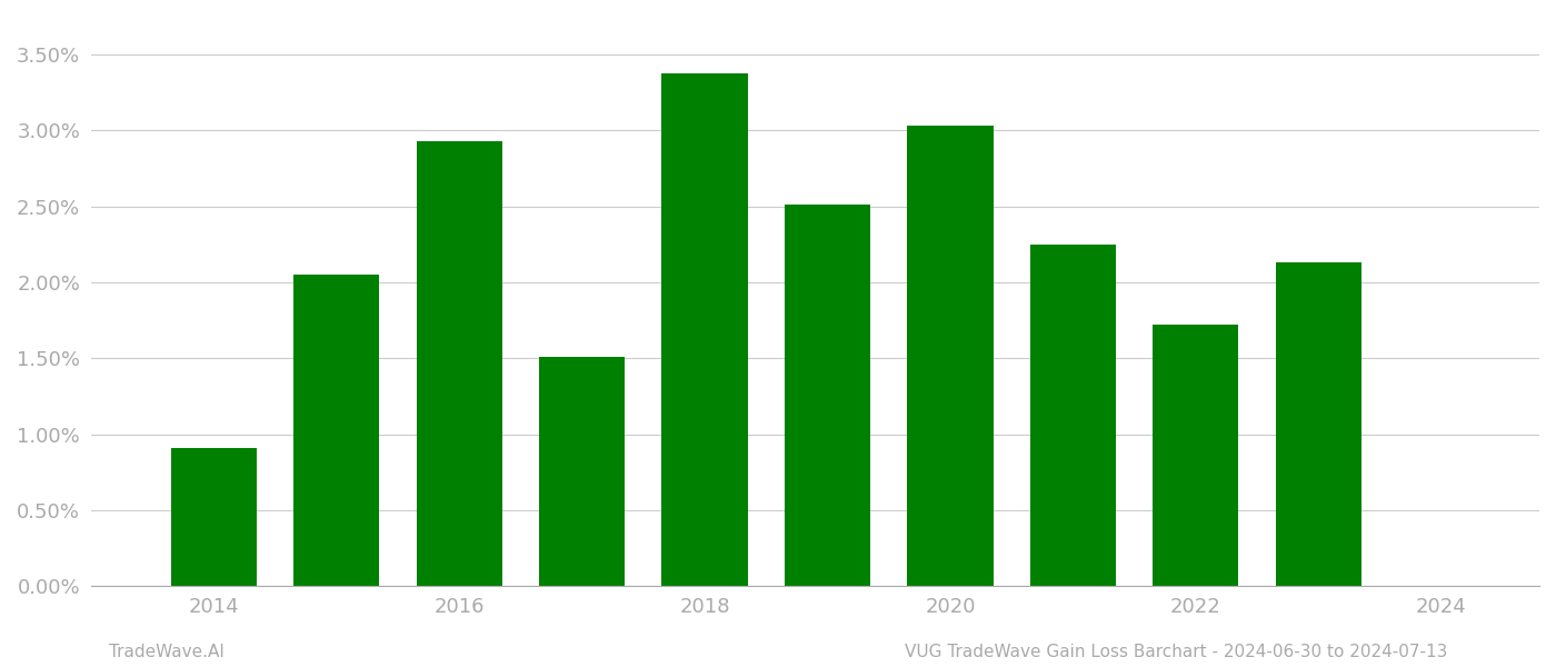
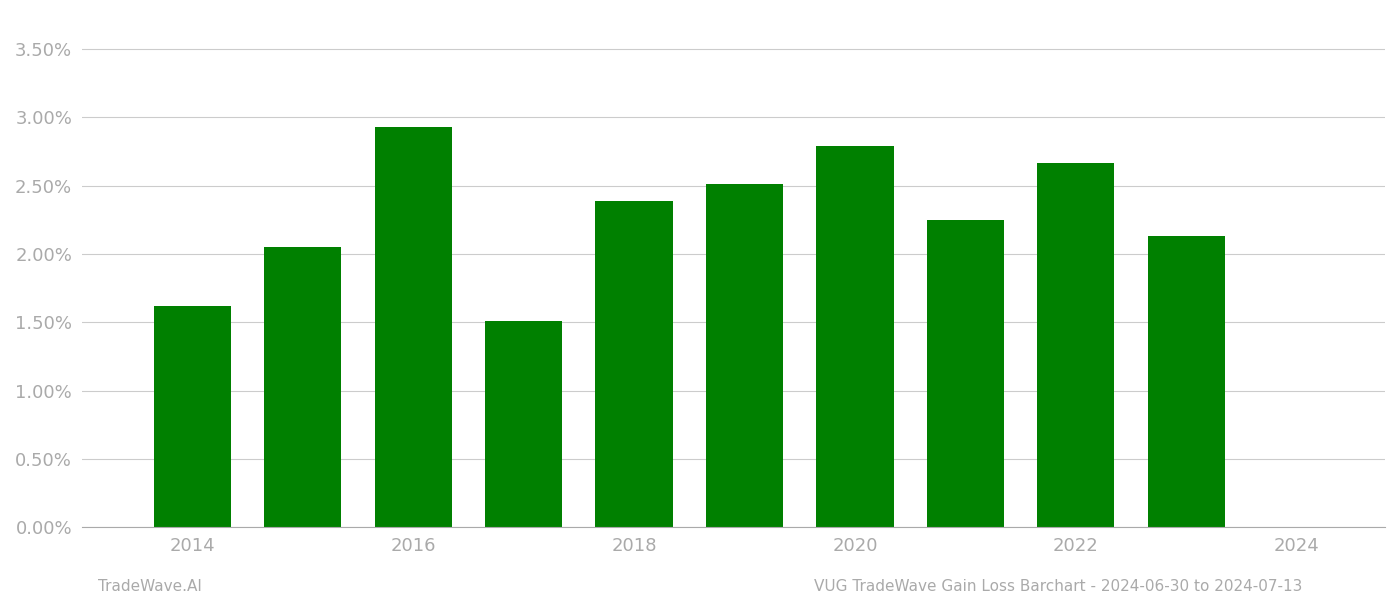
2014: 0.91% -> 1.62%
2018: 3.38% -> 2.39%
2020: 3.03% -> 2.79%
2022: 1.72% -> 2.67%
